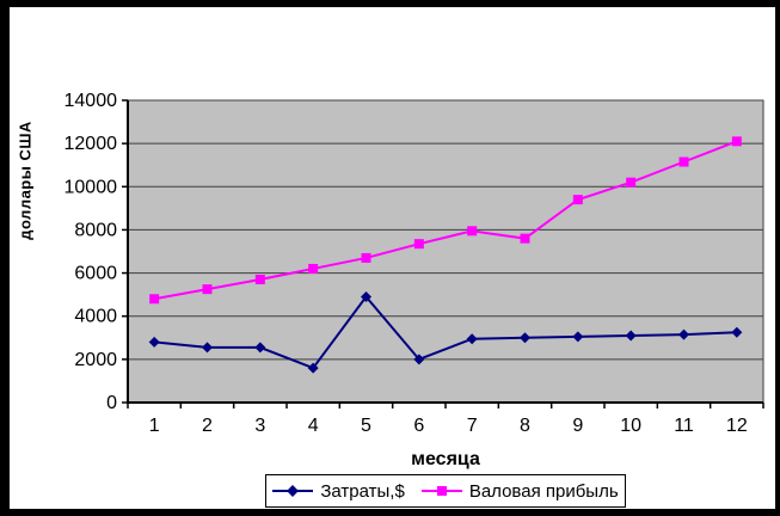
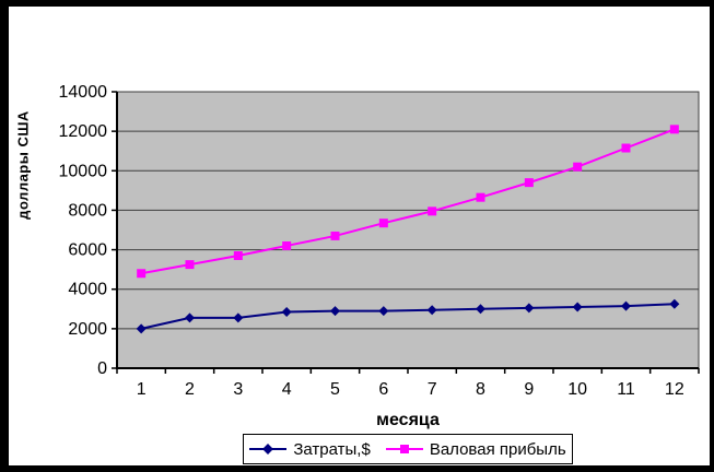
Затраты,$/1: 2800 -> 2000
Затраты,$/4: 1600 -> 2800
Затраты,$/5: 4900 -> 2900
Затраты,$/6: 2000 -> 2900
Валовая прибыль/8: 7600 -> 8600
